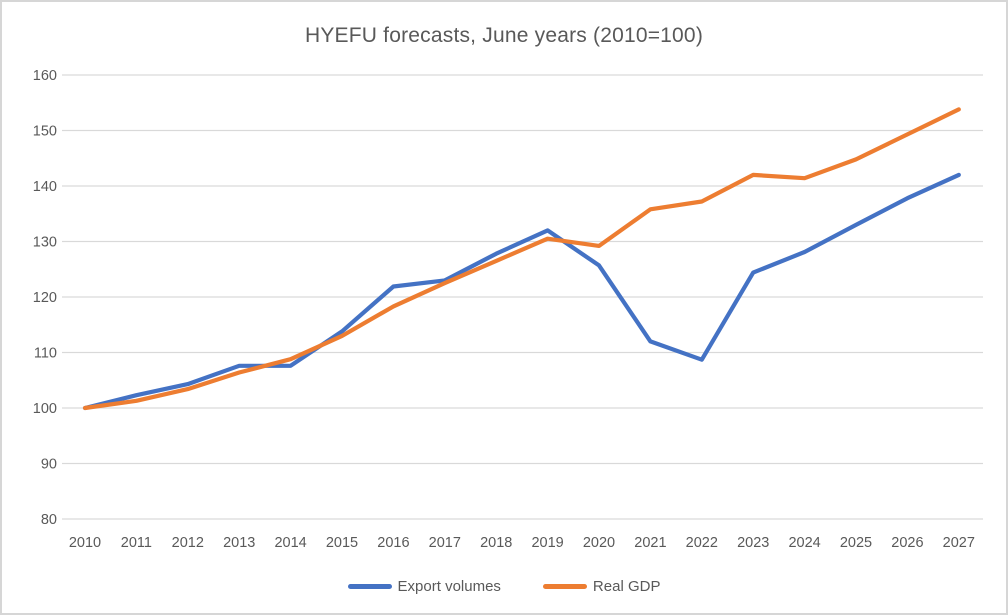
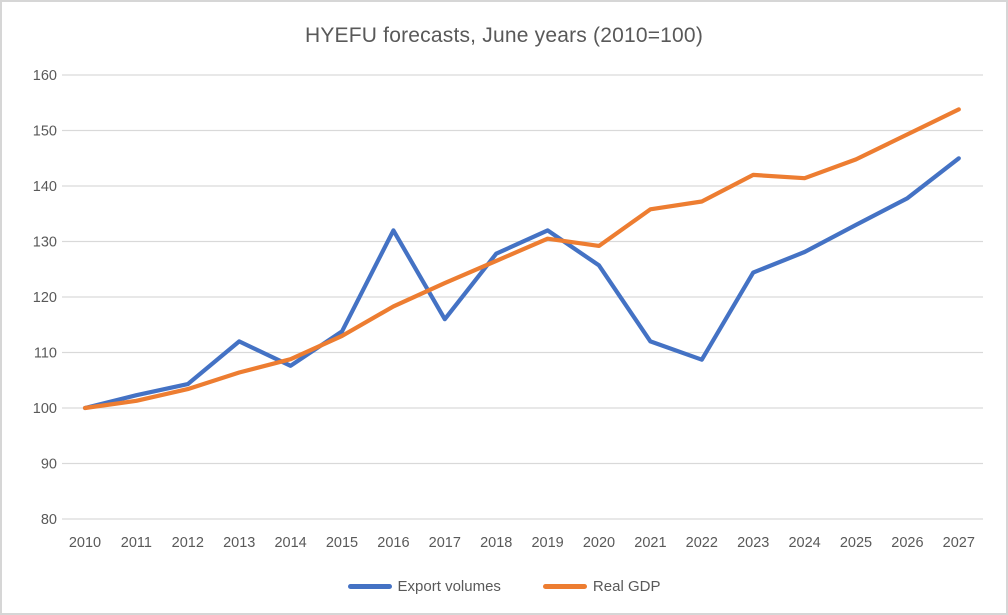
Export volumes/2013: 108 -> 112
Export volumes/2016: 122 -> 132
Export volumes/2017: 123 -> 116
Export volumes/2027: 142 -> 145
